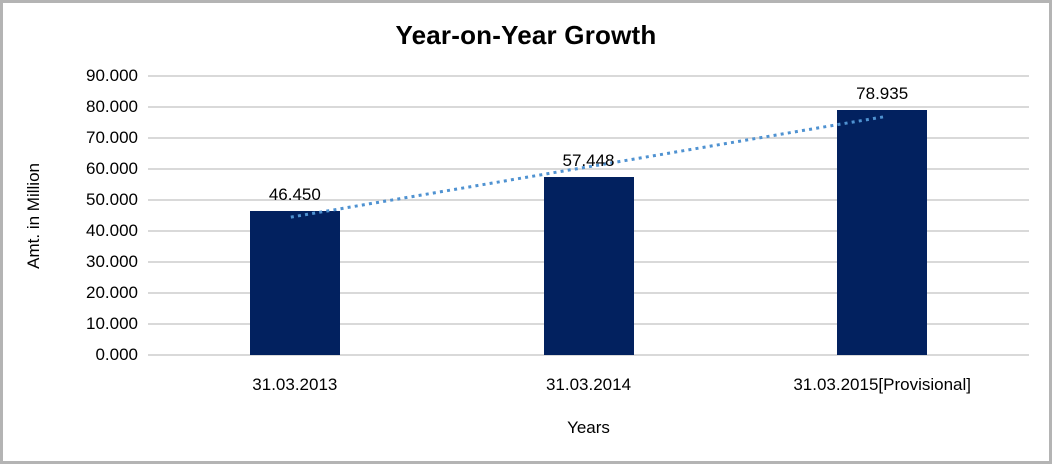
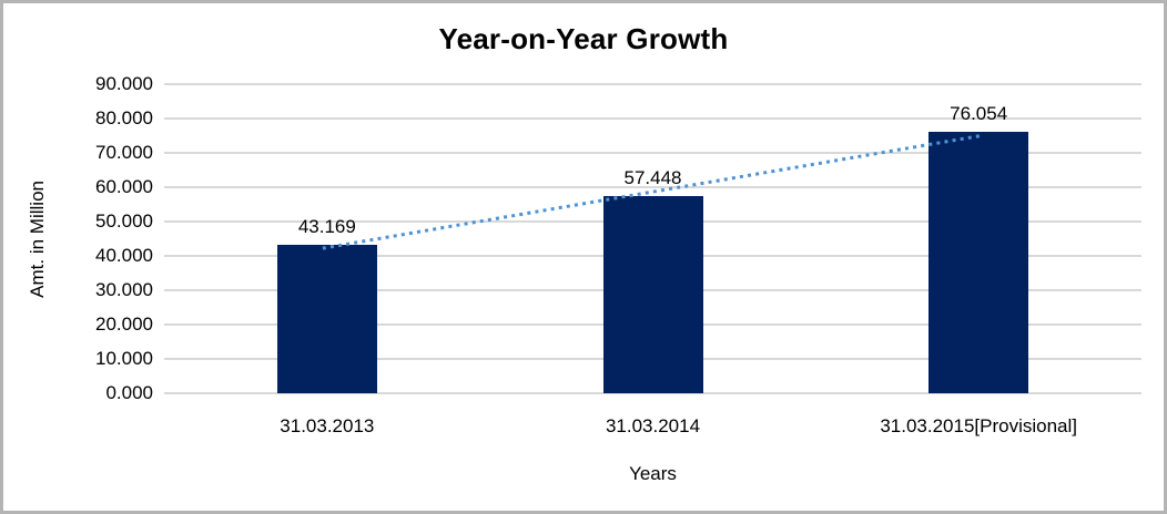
31.03.2013: 46.450 -> 43.169
31.03.2015[Provisional]: 78.935 -> 76.054
